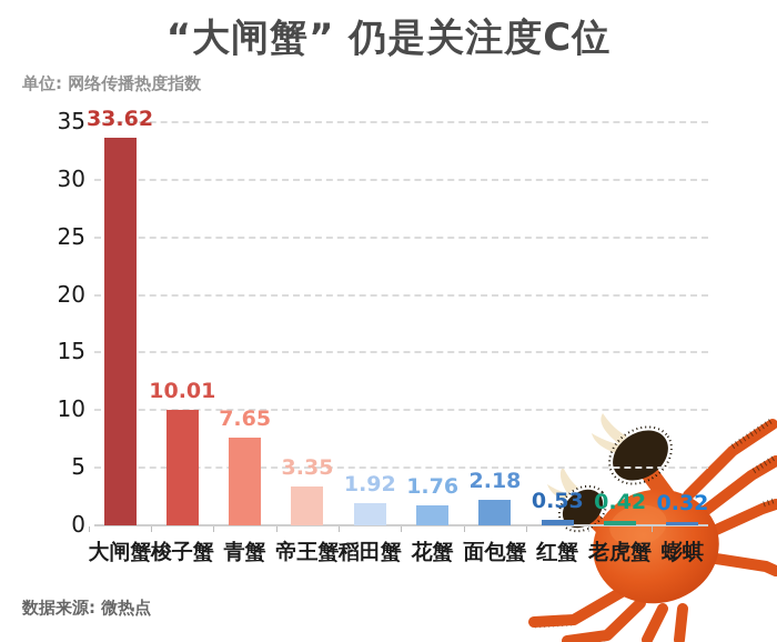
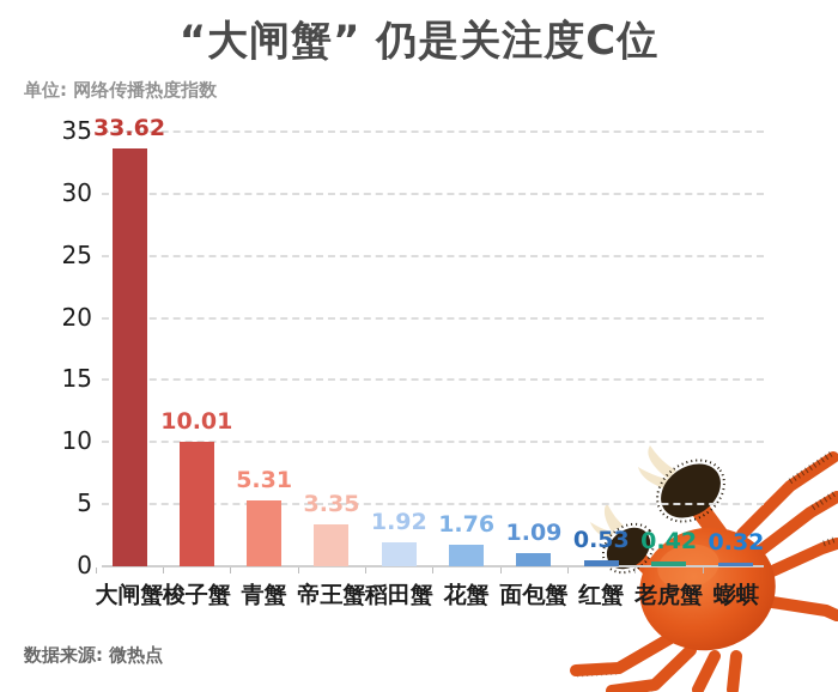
青蟹: 7.65 -> 5.31
面包蟹: 2.18 -> 1.09
